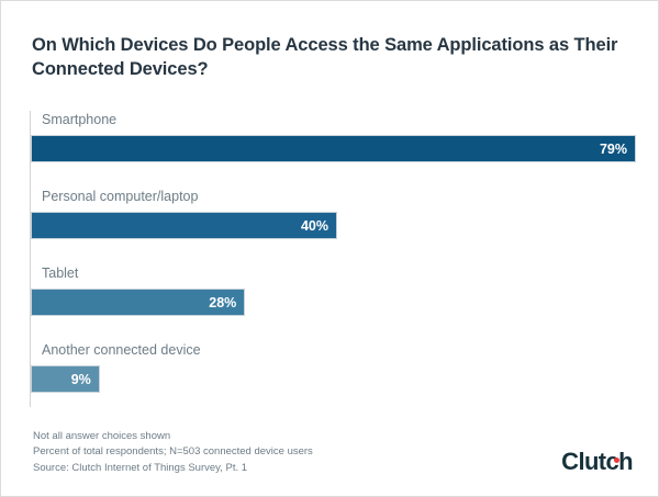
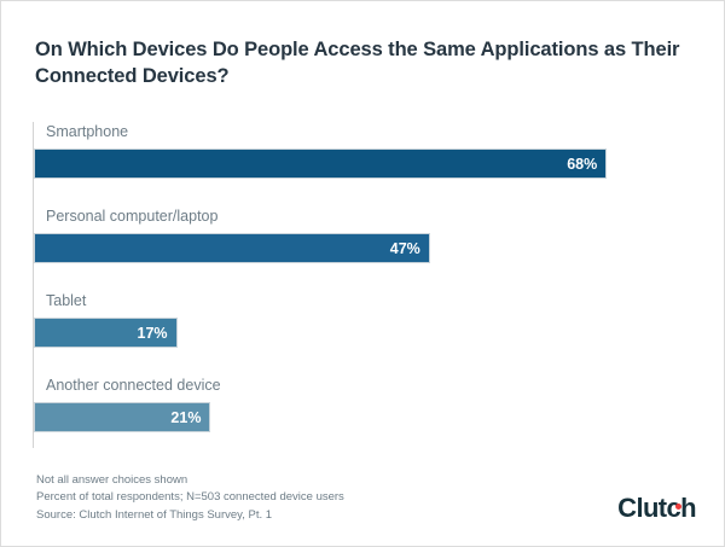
Smartphone: 79% -> 68%
Personal computer/laptop: 40% -> 47%
Tablet: 28% -> 17%
Another connected device: 9% -> 21%
